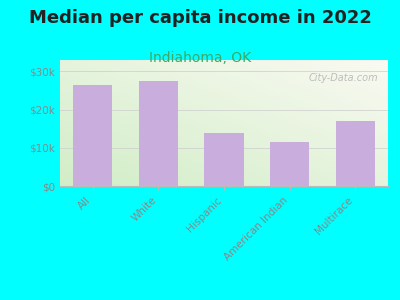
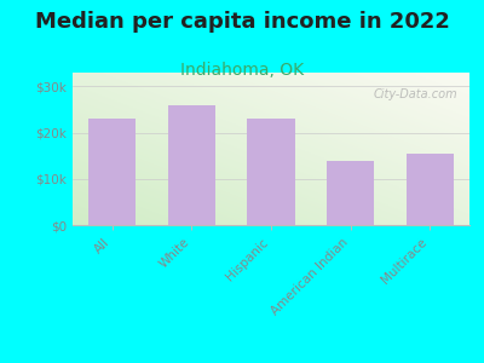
All: $26.5k -> $23.0k
White: $27.5k -> $26.0k
Hispanic: $14.0k -> $23.0k
American Indian: $11.5k -> $14.0k
Multirace: $17.0k -> $15.5k
